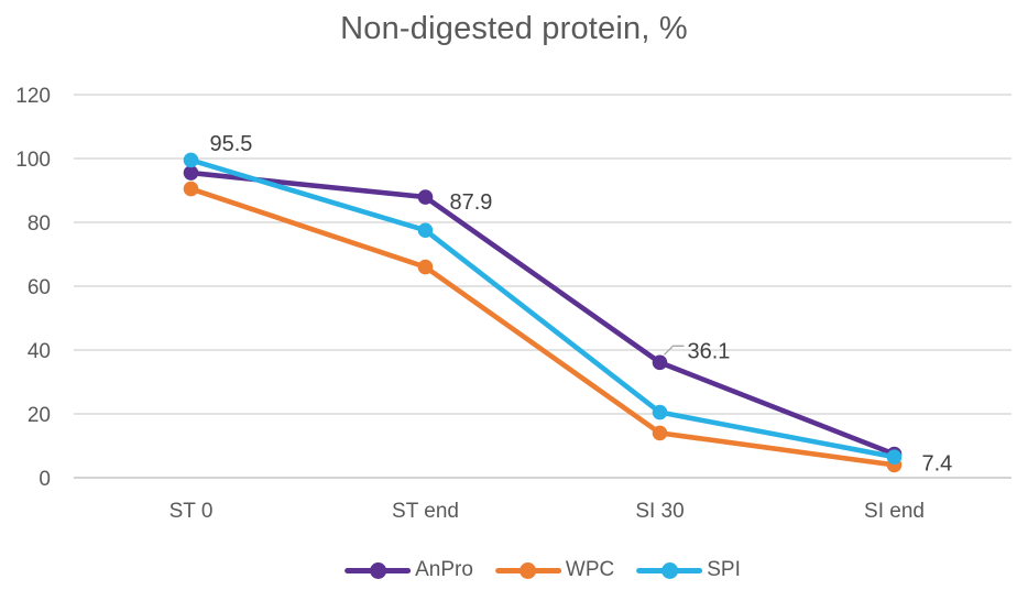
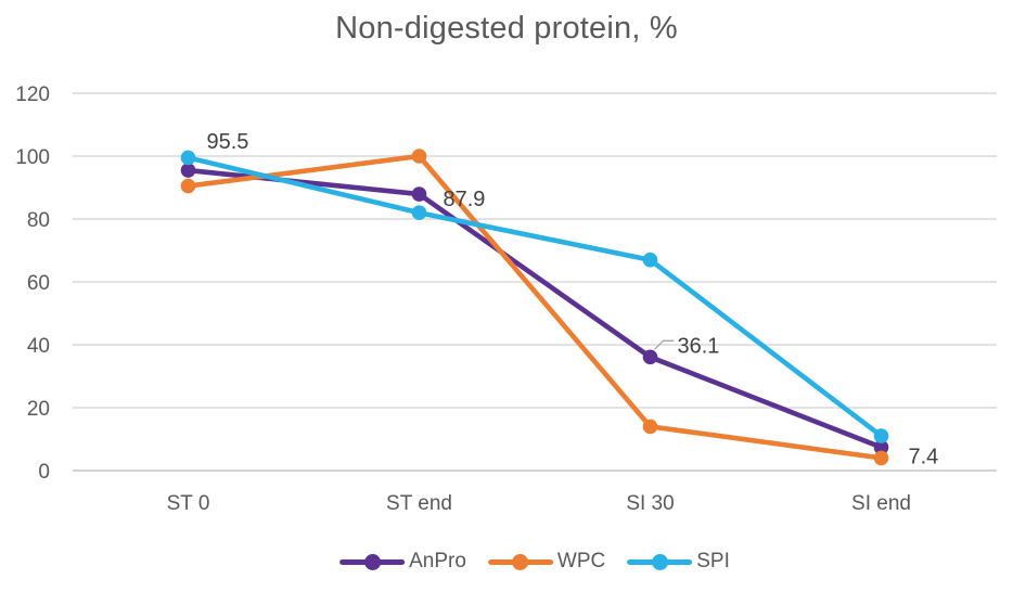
WPC/ST end: 66 -> 100
SPI/ST end: 78 -> 82
SPI/SI 30: 20 -> 67
SPI/SI end: 6 -> 11
